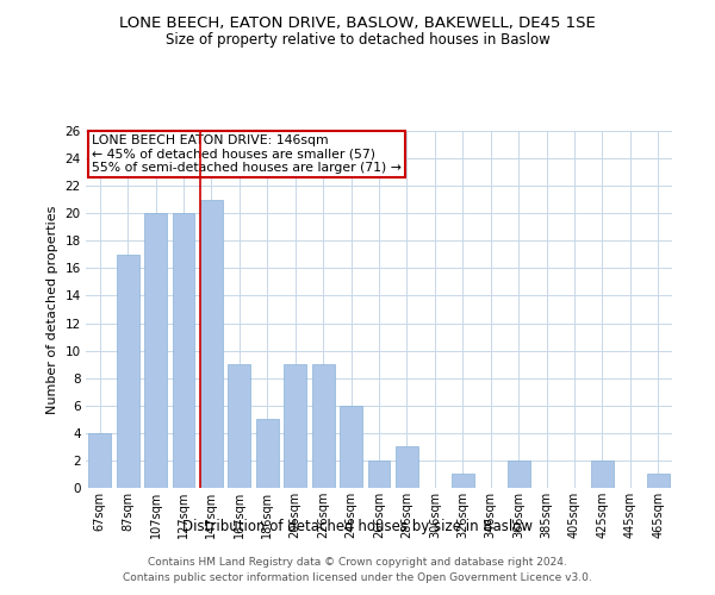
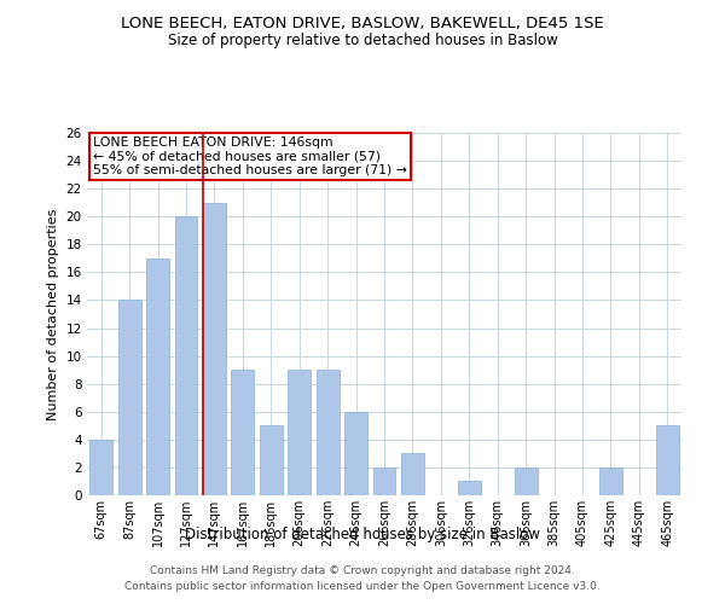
87sqm: 17 -> 14
107sqm: 20 -> 17
465sqm: 1 -> 5
